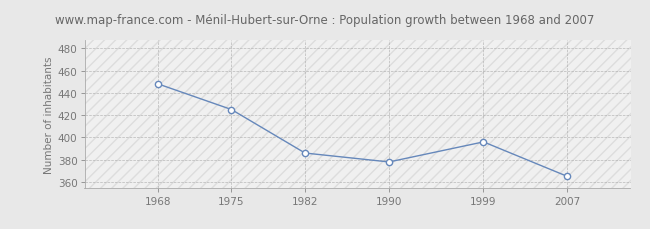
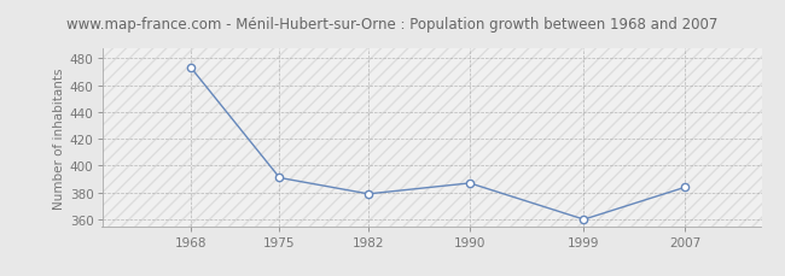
1968: 448 -> 473
1975: 425 -> 391
1982: 386 -> 379
1990: 378 -> 387
1999: 396 -> 360
2007: 365 -> 384
